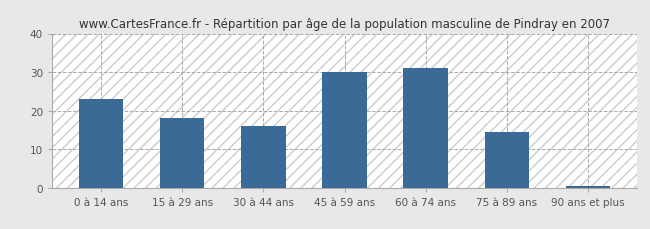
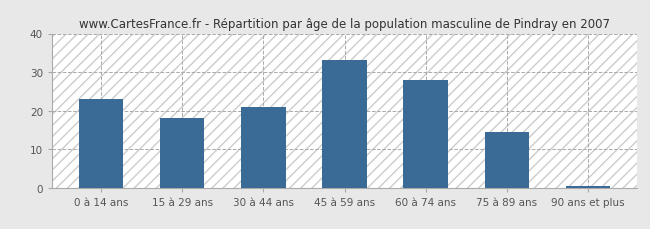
30 à 44 ans: 16.0 -> 21.0
45 à 59 ans: 30.0 -> 33.0
60 à 74 ans: 31.0 -> 28.0
